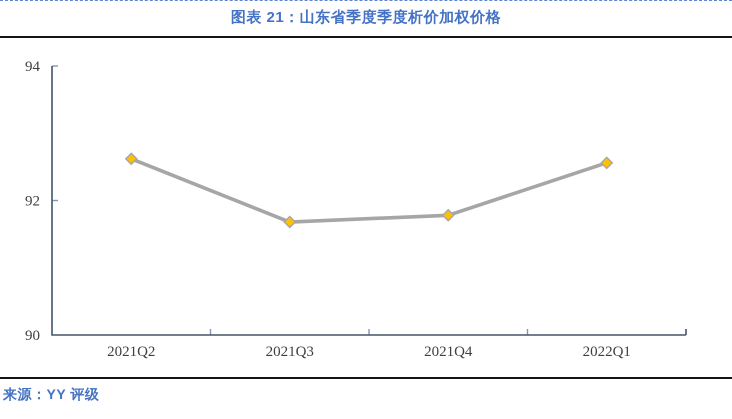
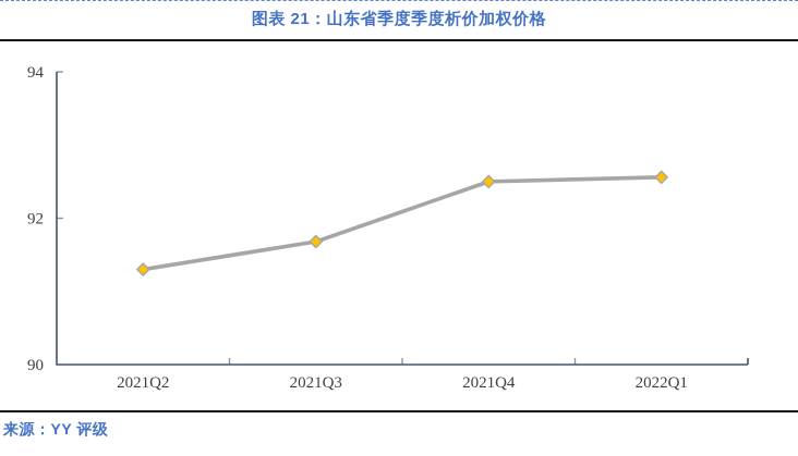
2021Q2: 92.6 -> 91.3
2021Q4: 91.8 -> 92.5
